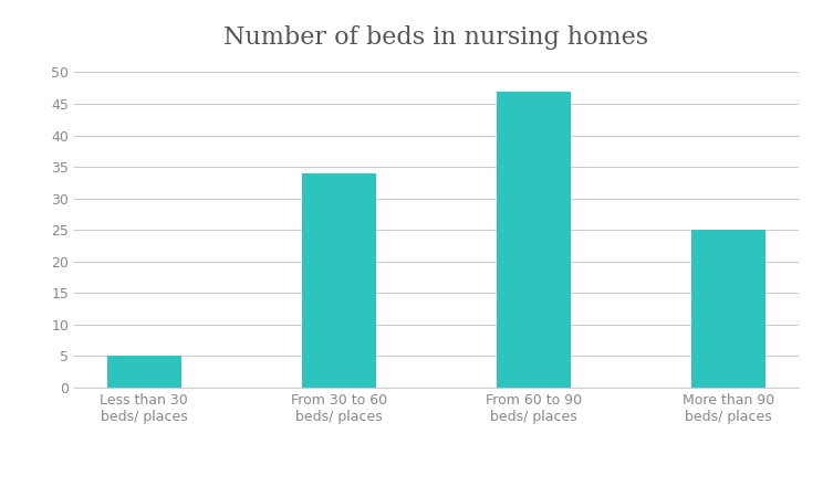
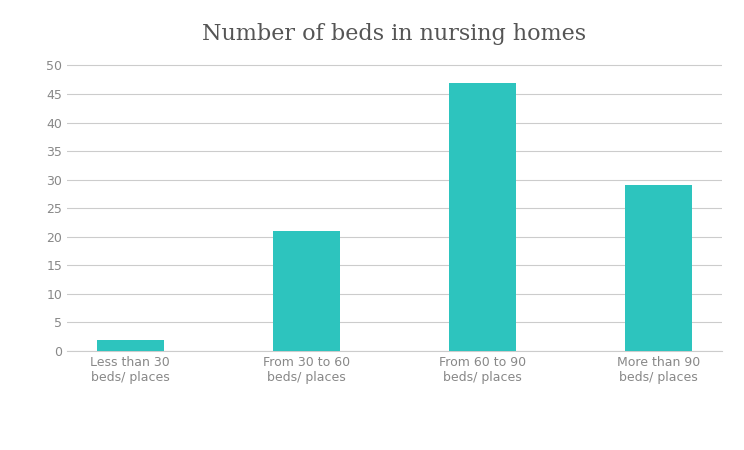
Less than 30 beds/ places: 5 -> 2
From 30 to 60 beds/ places: 34 -> 21
More than 90 beds/ places: 25 -> 29
